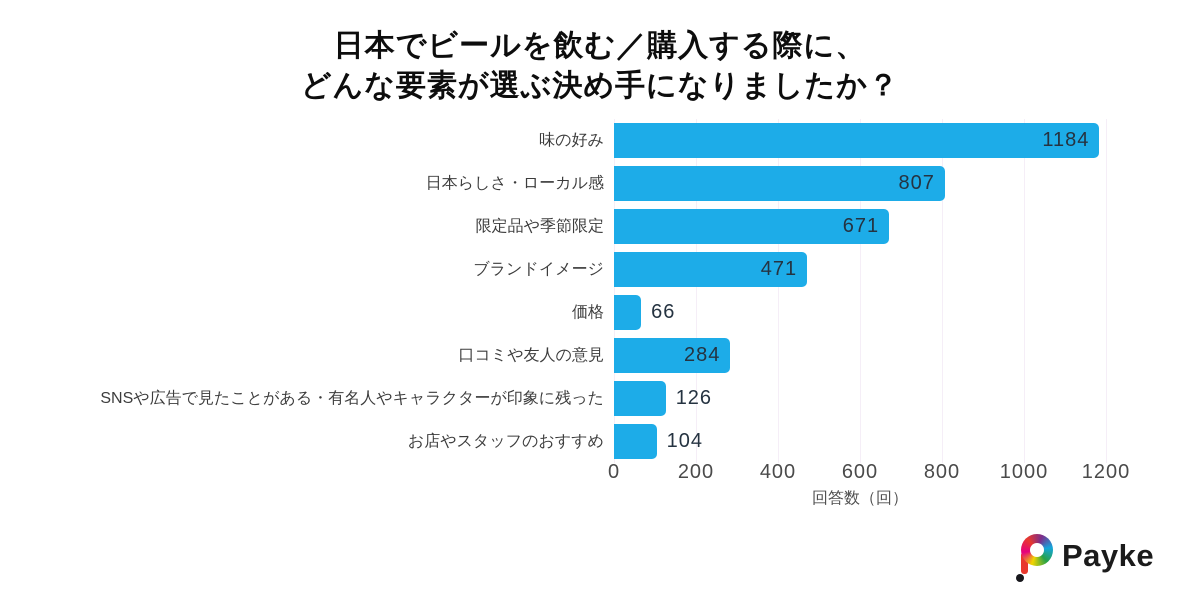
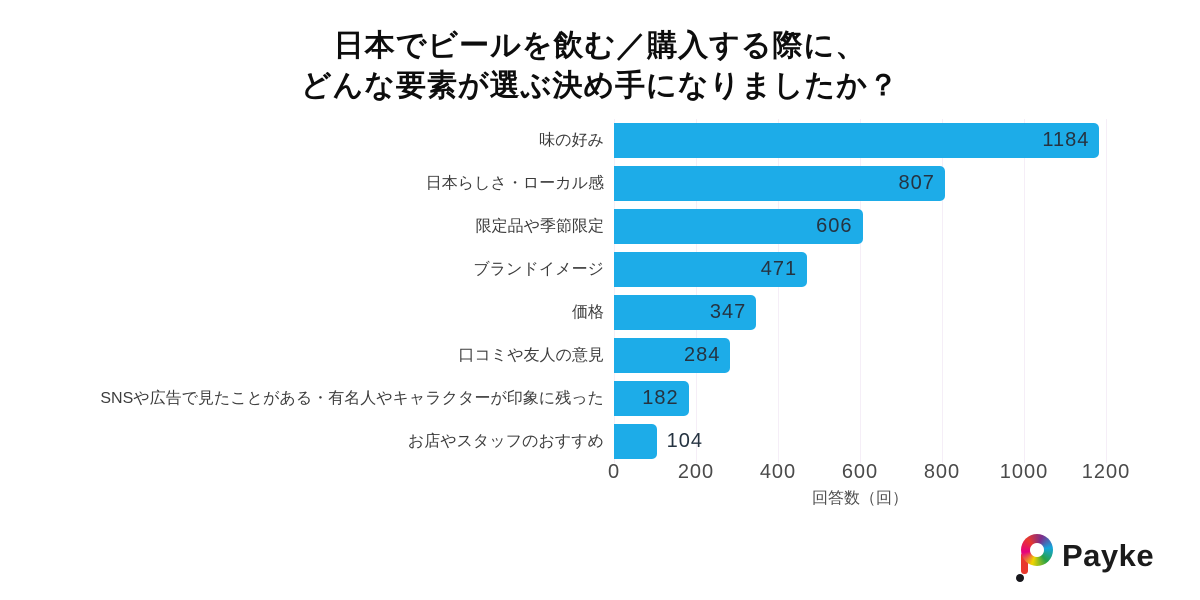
限定品や季節限定: 671 -> 606
価格: 66 -> 347
SNSや広告で見たことがある・有名人やキャラクターが印象に残った: 126 -> 182
